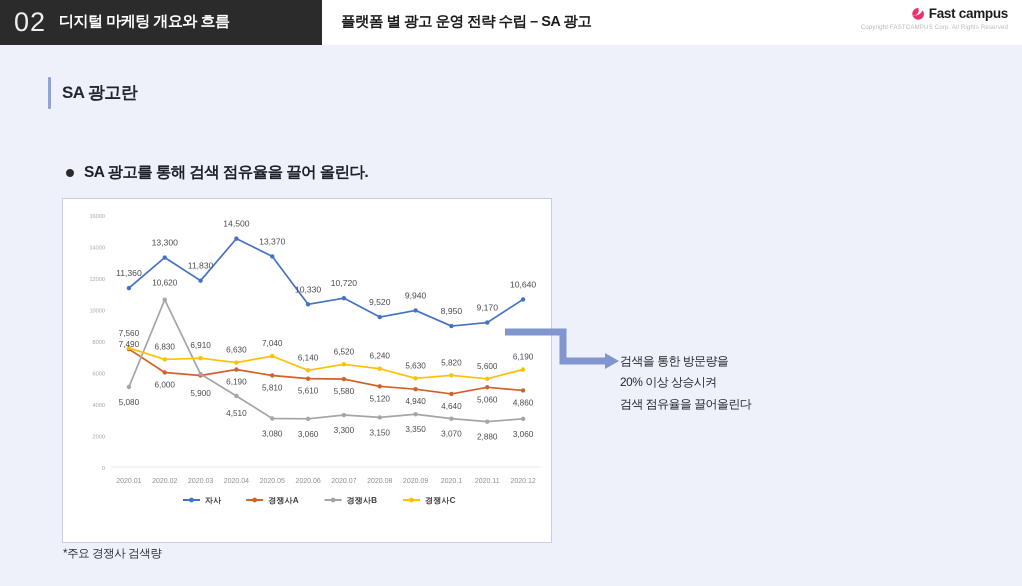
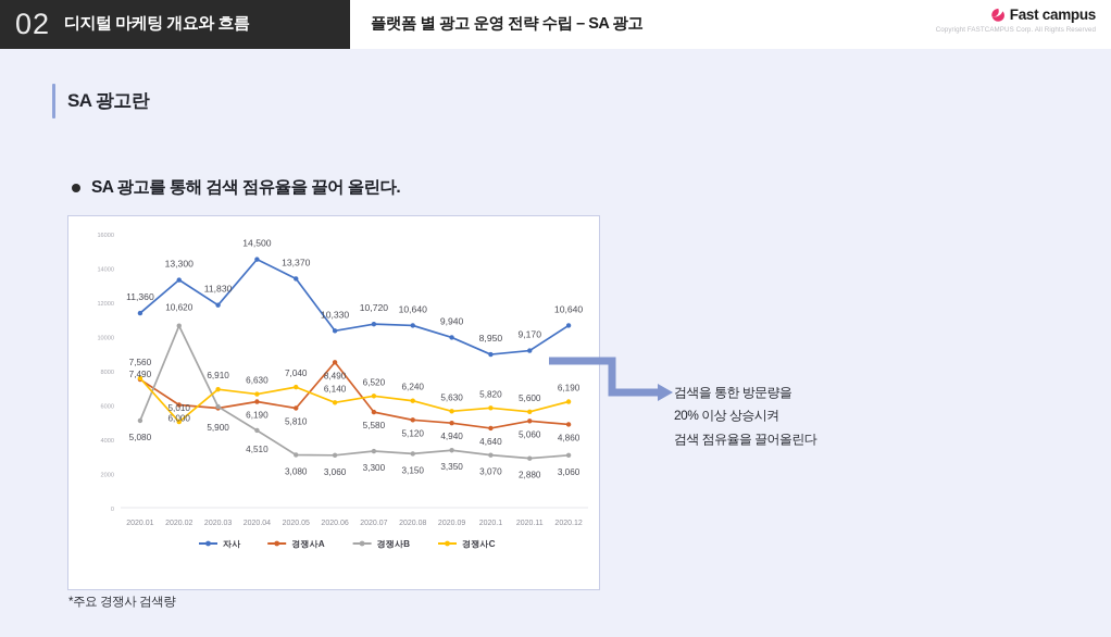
경쟁사C/2020.02: 6,830 -> 5,010
경쟁사A/2020.06: 5,610 -> 8,490
자사/2020.08: 9,520 -> 10,640
